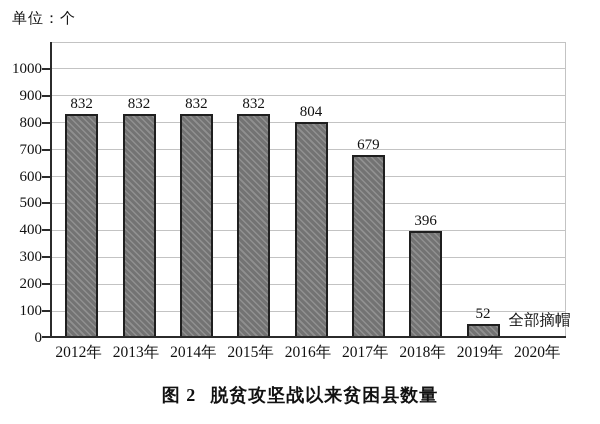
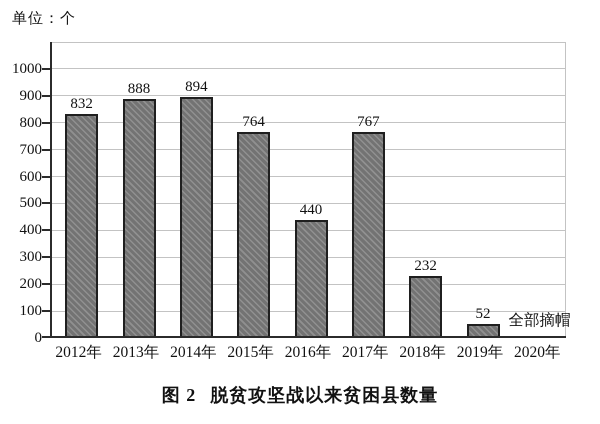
2013年: 832 -> 888
2014年: 832 -> 894
2015年: 832 -> 764
2016年: 804 -> 440
2017年: 679 -> 767
2018年: 396 -> 232
